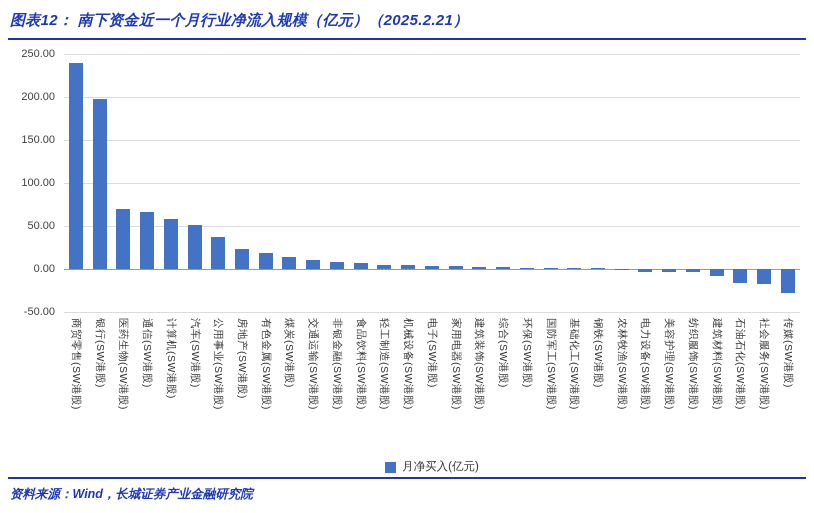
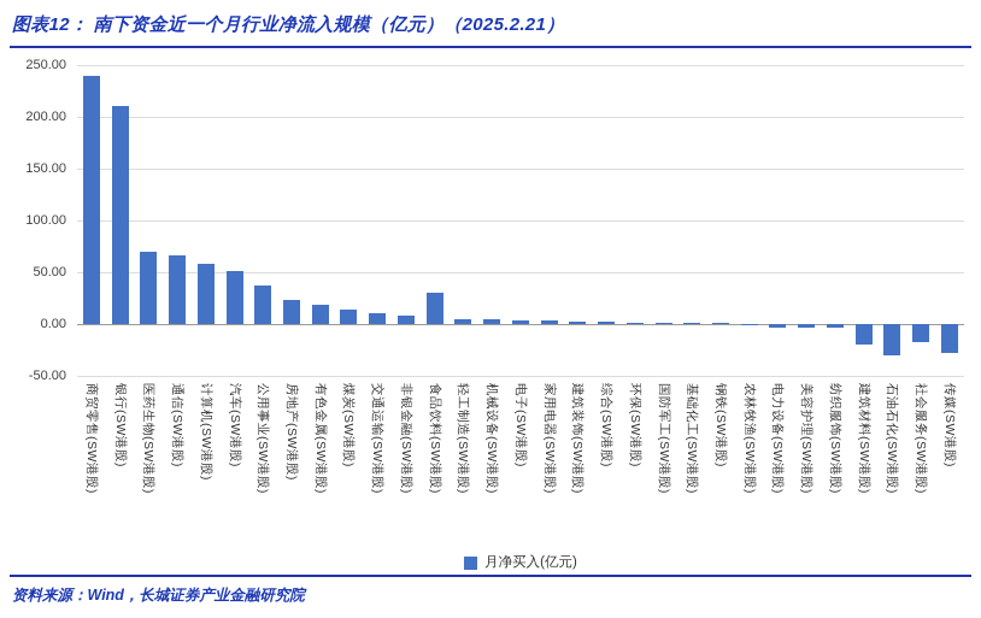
银行(SW港股): 200 -> 210
食品饮料(SW港股): 10 -> 30
建筑材料(SW港股): -10 -> -20
石油石化(SW港股): -20 -> -30
